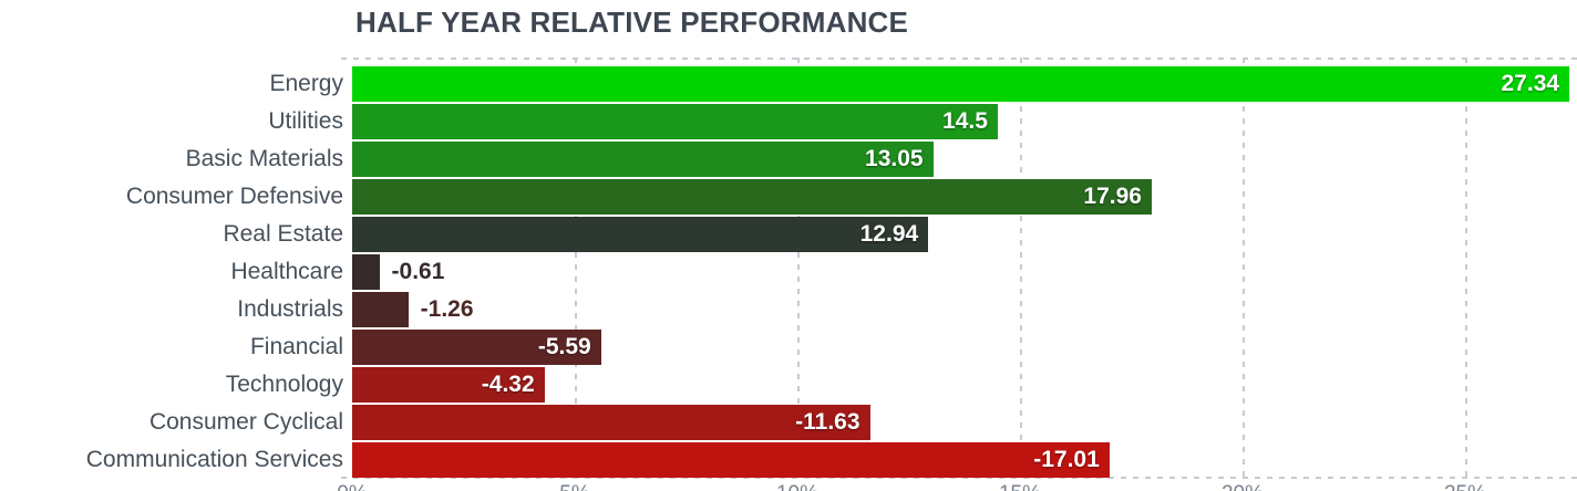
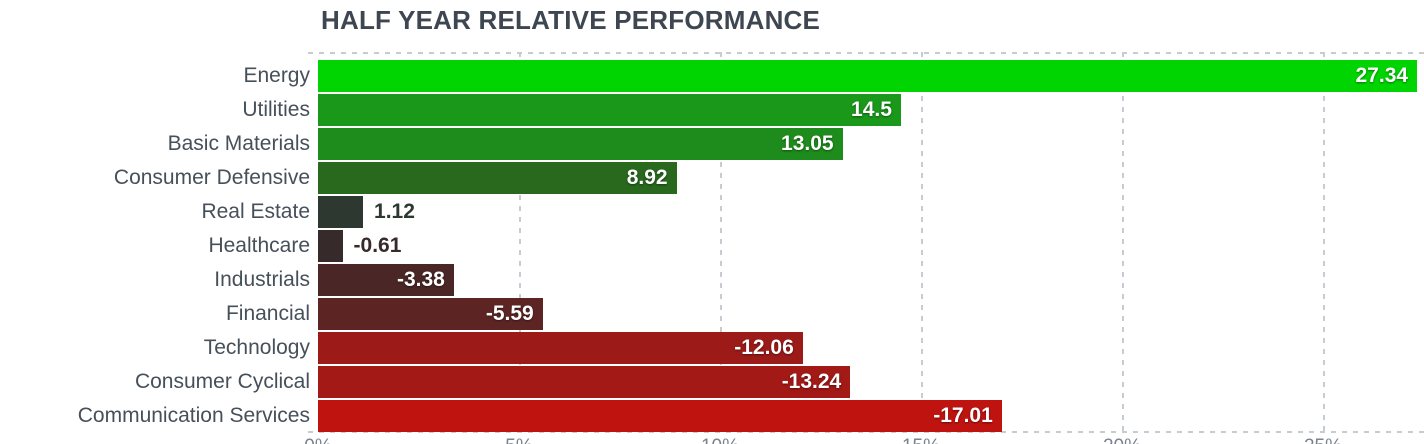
Consumer Defensive: 17.96 -> 8.92
Real Estate: 12.94 -> 1.12
Industrials: -1.26 -> -3.38
Technology: -4.32 -> -12.06
Consumer Cyclical: -11.63 -> -13.24
